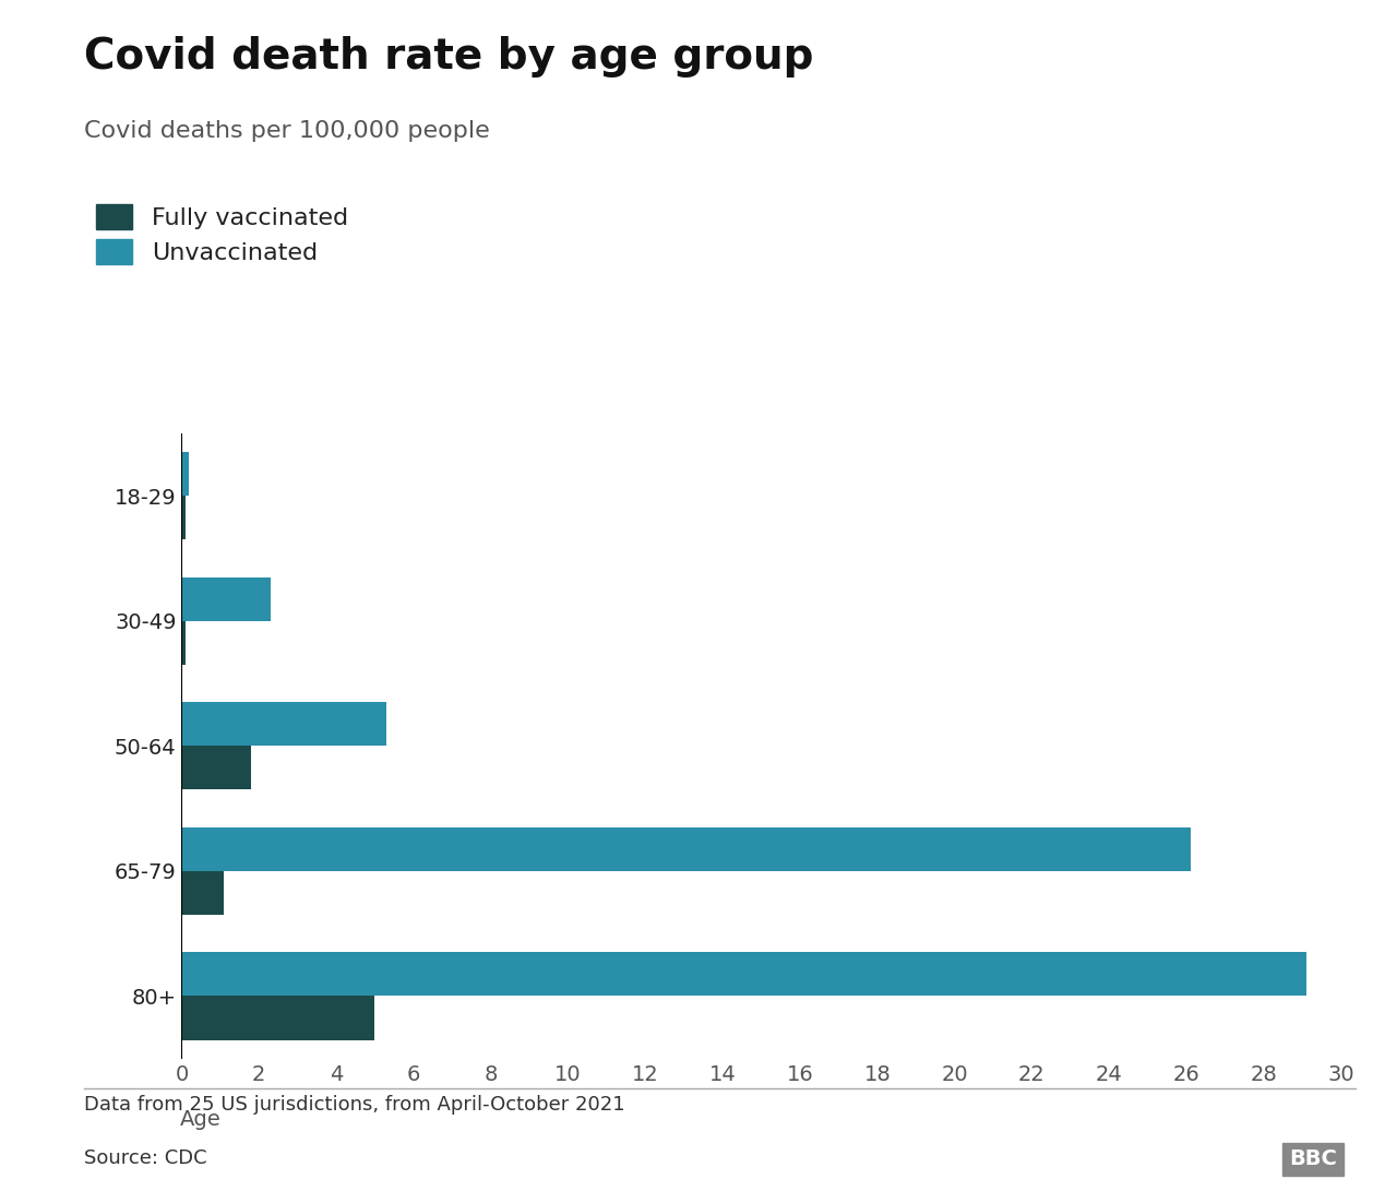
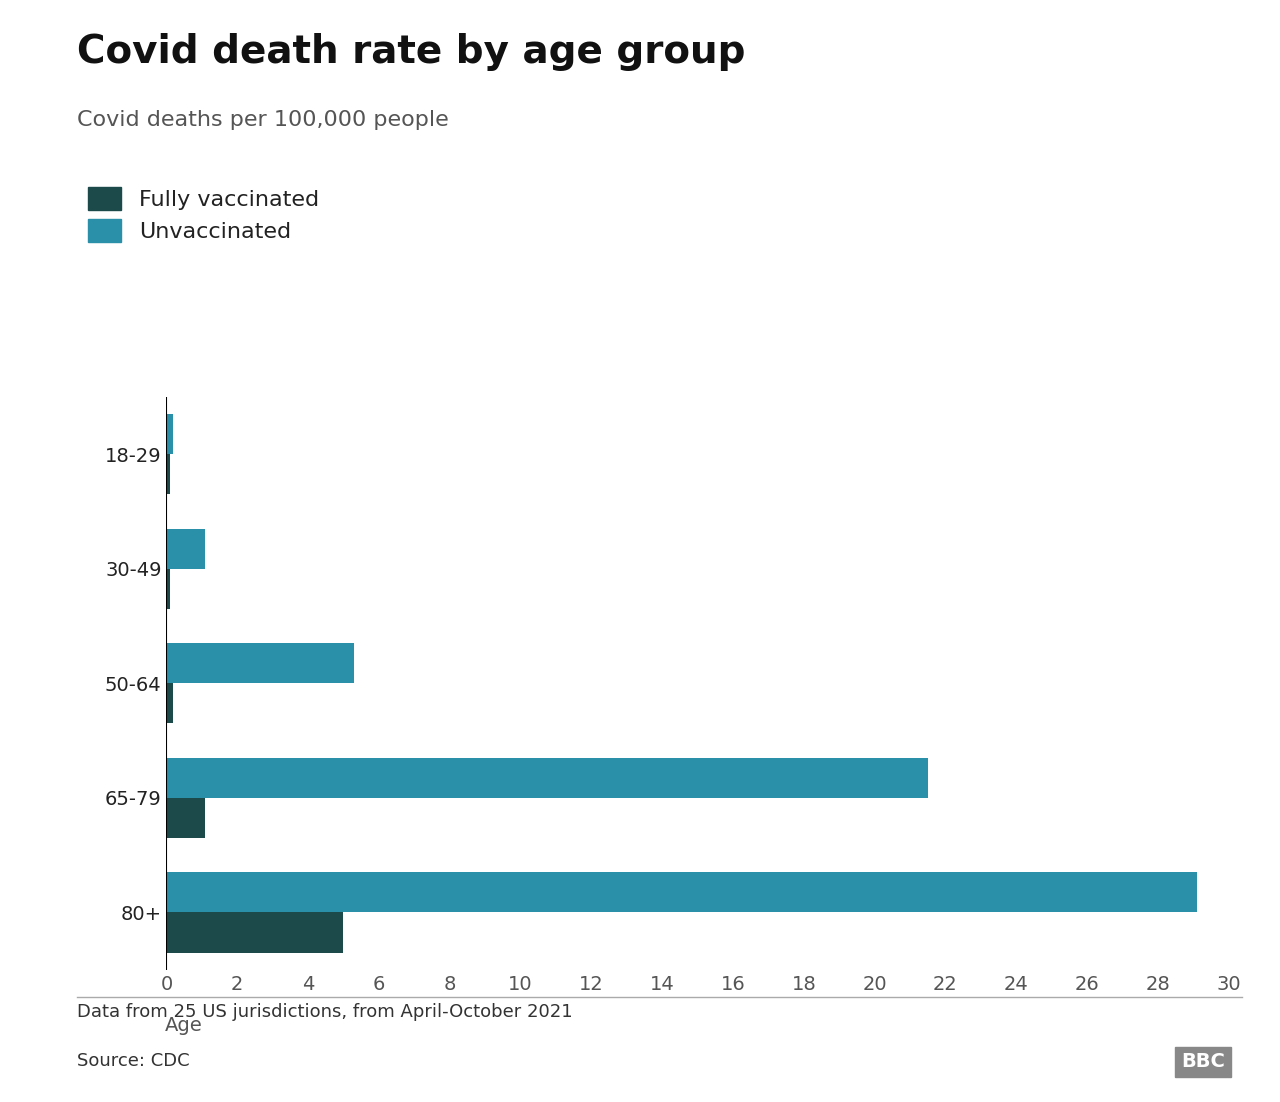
Unvaccinated/30-49: 2.3 -> 1.1
Fully vaccinated/50-64: 1.8 -> 0.2
Unvaccinated/65-79: 26.1 -> 21.5
